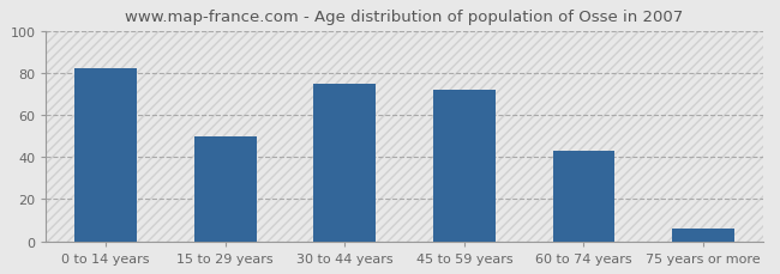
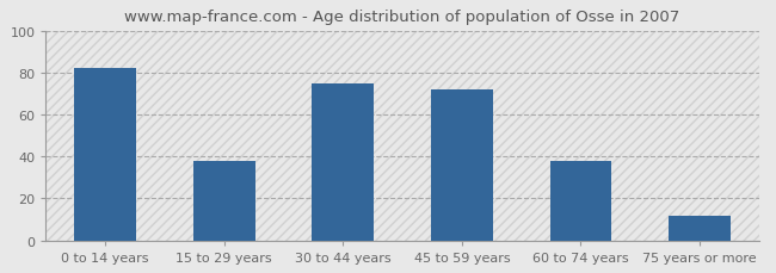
15 to 29 years: 50 -> 38
60 to 74 years: 43 -> 38
75 years or more: 6 -> 12
